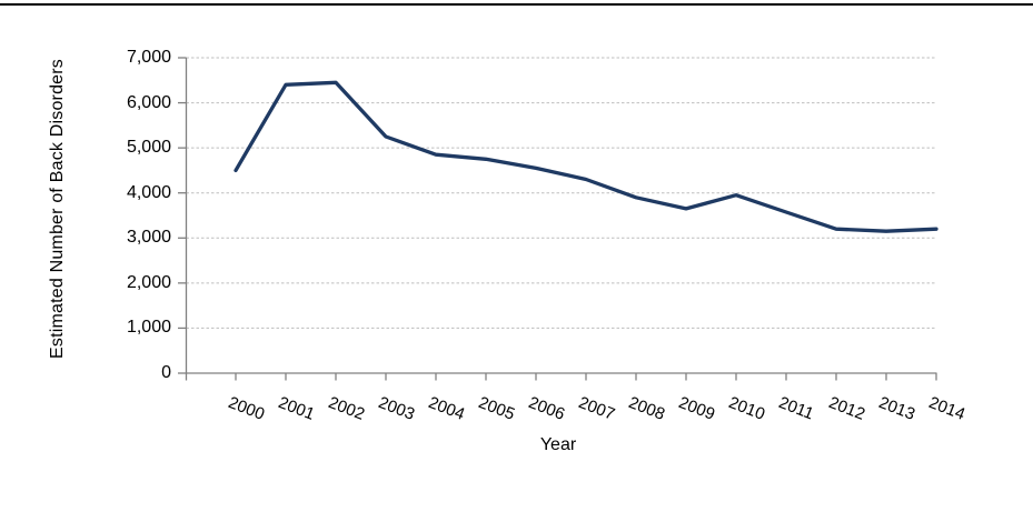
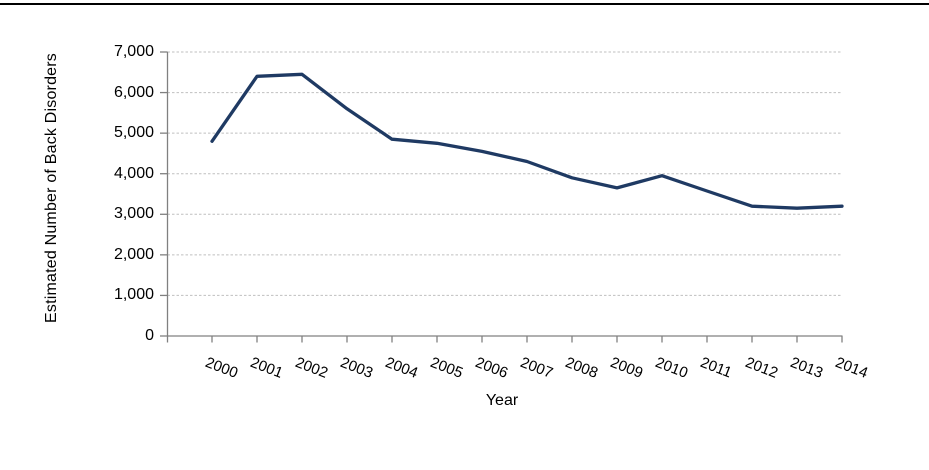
2000: 4500 -> 4800
2003: 5200 -> 5600
